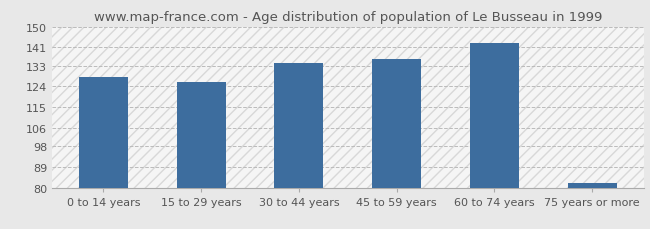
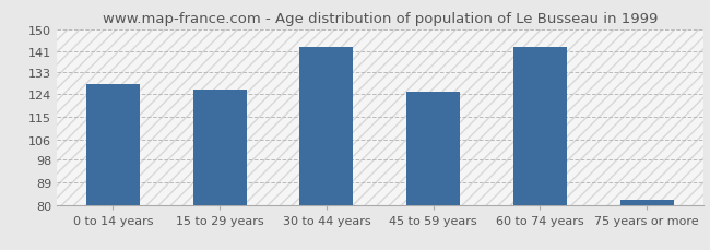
30 to 44 years: 134 -> 143
45 to 59 years: 136 -> 125
